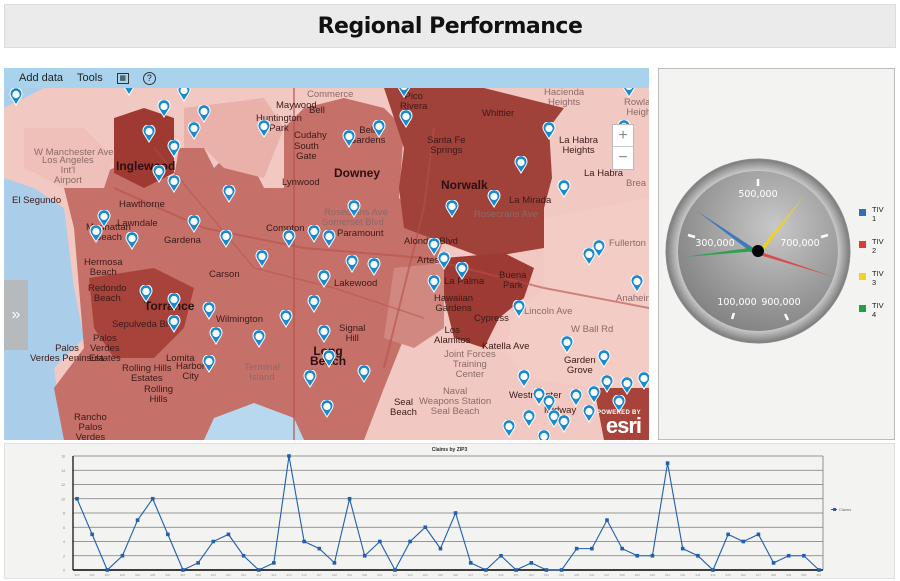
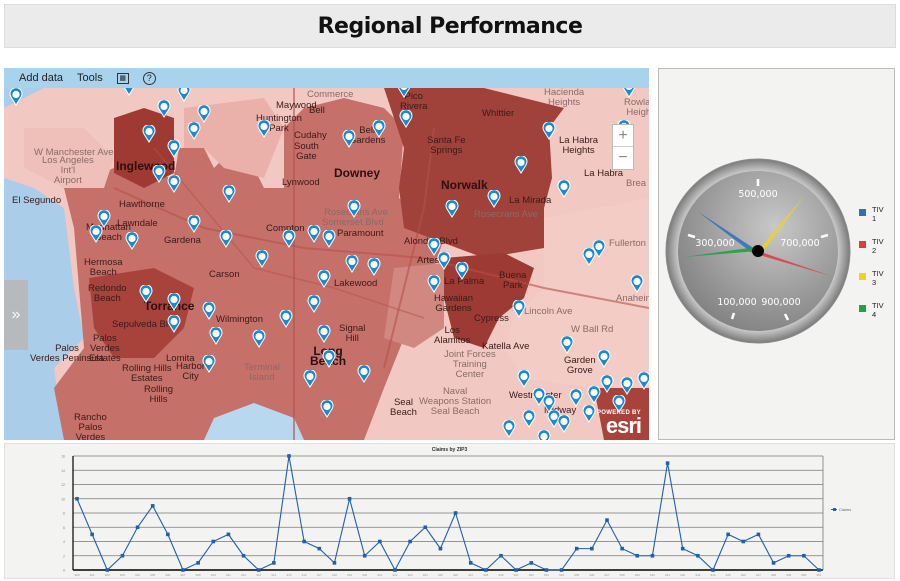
904: 7 -> 6
905: 10 -> 9
